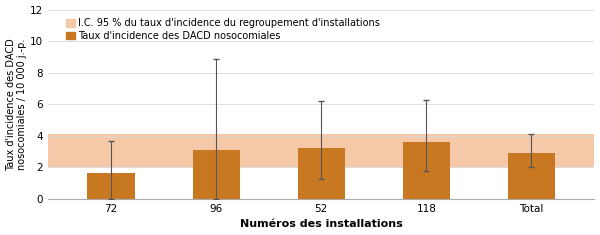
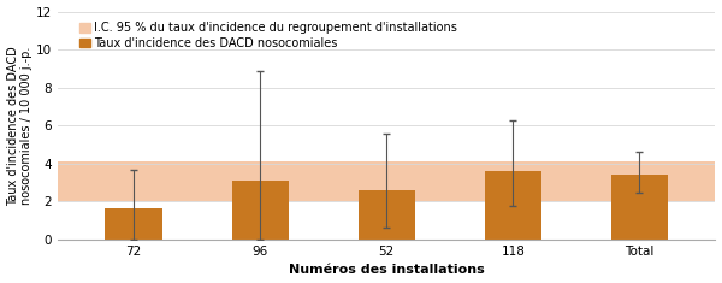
52: 3.2 -> 2.6
Total: 2.9 -> 3.4
